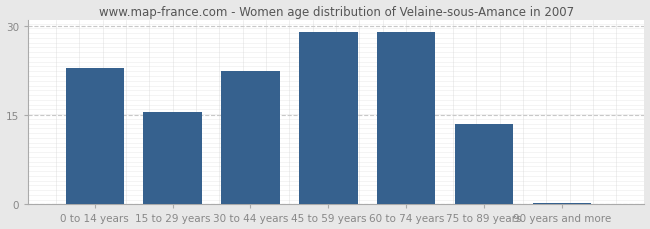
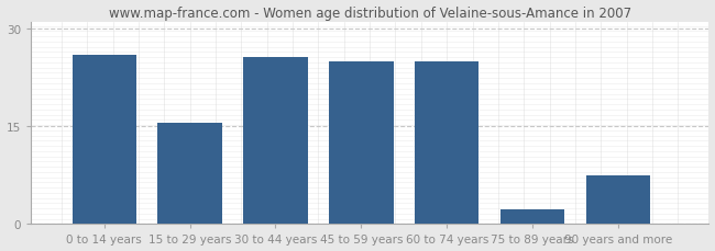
0 to 14 years: 23.0 -> 26.0
30 to 44 years: 22.5 -> 25.6
45 to 59 years: 29.0 -> 25.0
60 to 74 years: 29.0 -> 25.0
75 to 89 years: 13.5 -> 2.2
90 years and more: 0.3 -> 7.4
